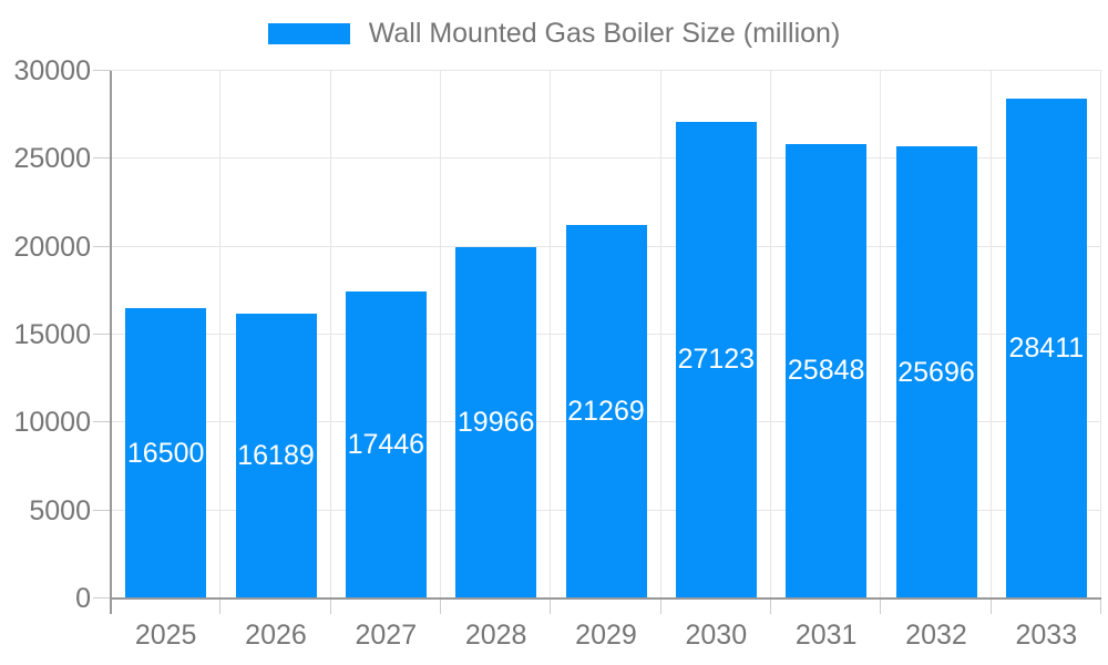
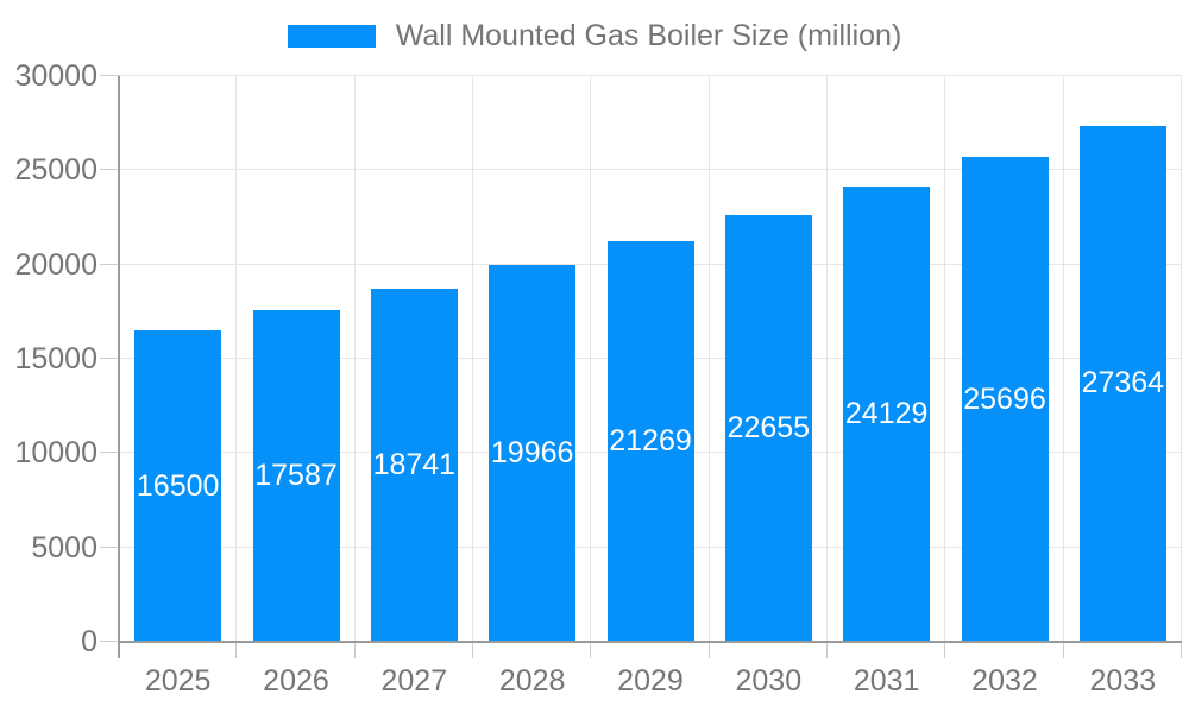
2026: 16189 -> 17587
2027: 17446 -> 18741
2030: 27123 -> 22655
2031: 25848 -> 24129
2033: 28411 -> 27364
